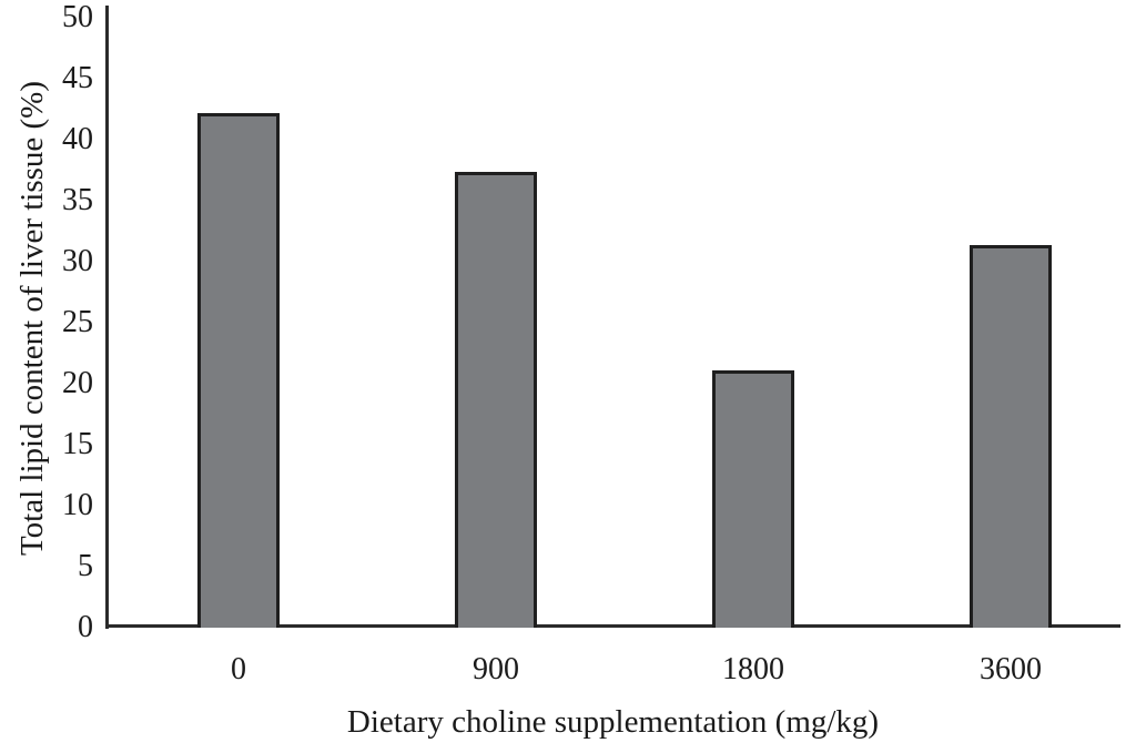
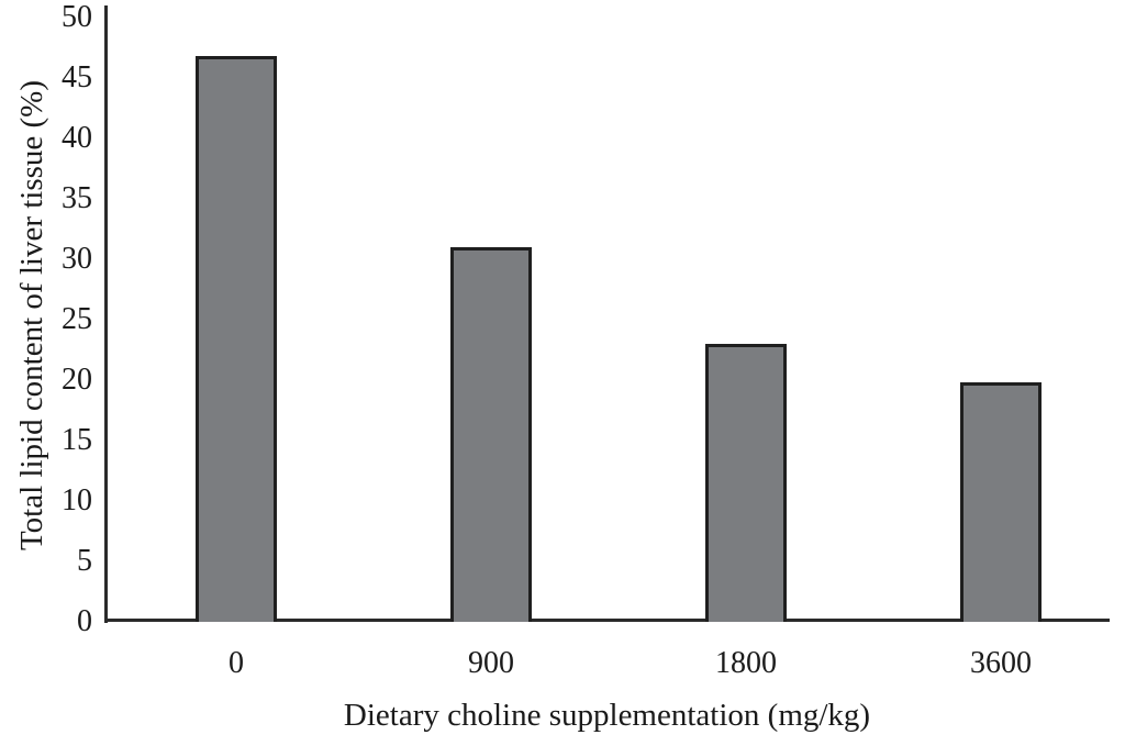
0: 42.2 -> 46.8
900: 37.4 -> 31.0
1800: 21.1 -> 23.0
3600: 31.4 -> 19.8
